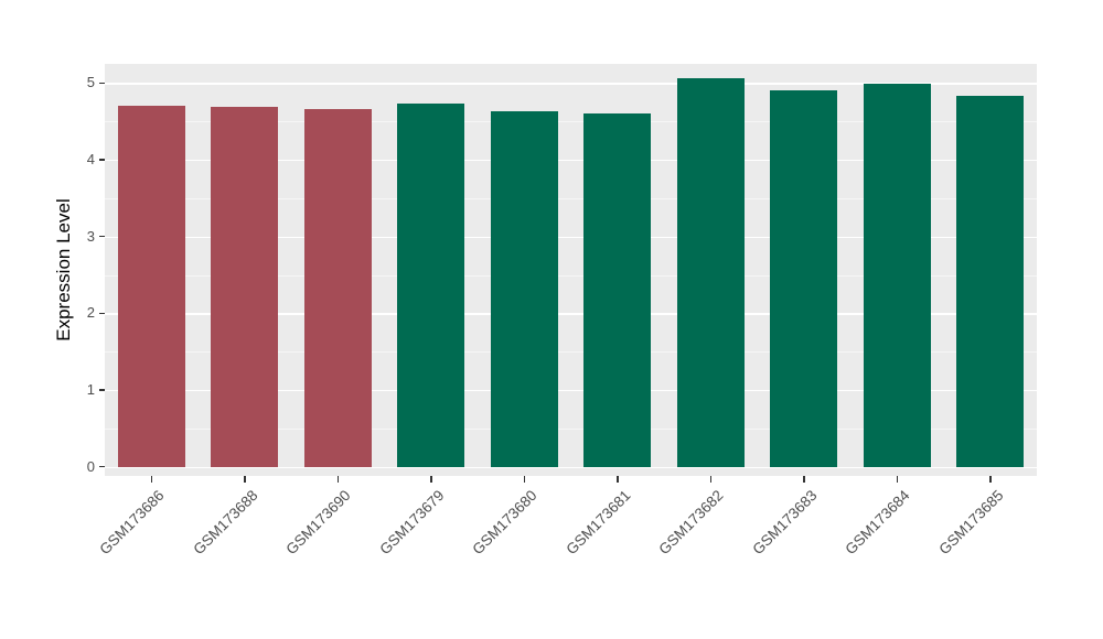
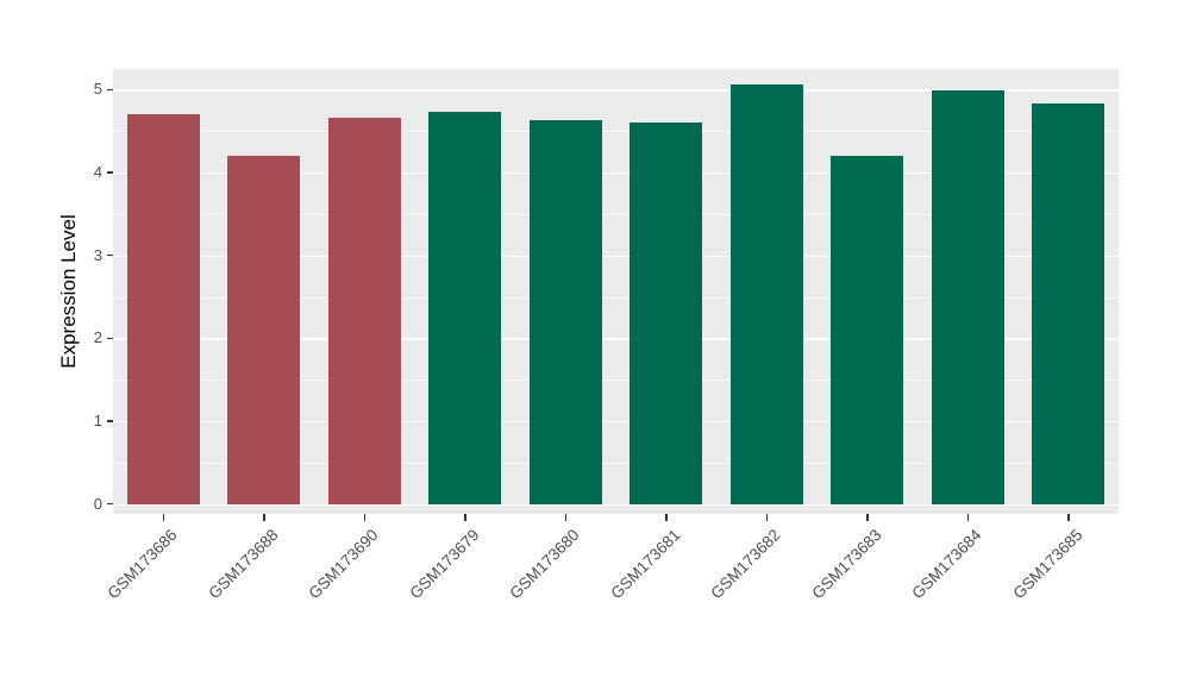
GSM173688: 4.7 -> 4.2
GSM173683: 4.9 -> 4.2
